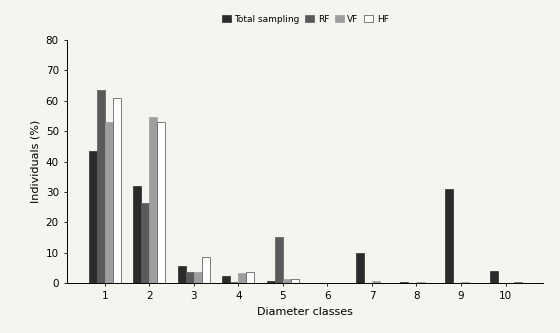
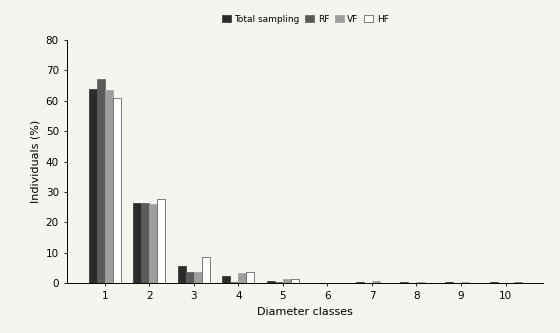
Total sampling/1: 43.5 -> 64.0
RF/1: 63.5 -> 67.0
VF/1: 53.0 -> 63.5
Total sampling/2: 32.0 -> 26.5
VF/2: 54.5 -> 26.0
HF/2: 53.0 -> 27.5
RF/5: 15.0 -> 0.3
Total sampling/7: 10.0 -> 0.3
Total sampling/9: 31.0 -> 0.3
Total sampling/10: 4.0 -> 0.2
